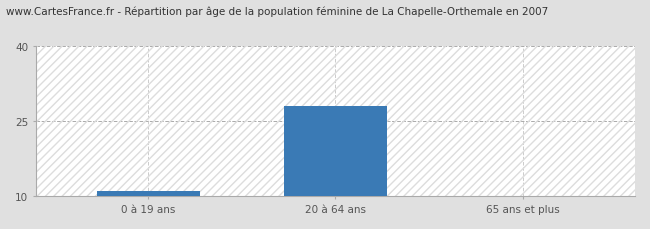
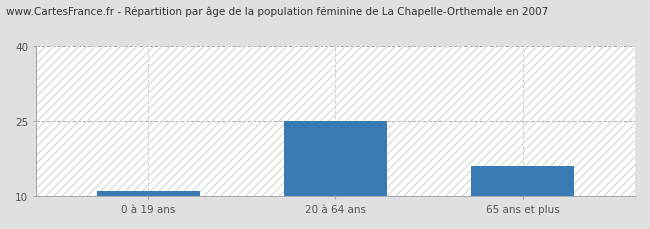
20 à 64 ans: 28 -> 25
65 ans et plus: 10 -> 16
